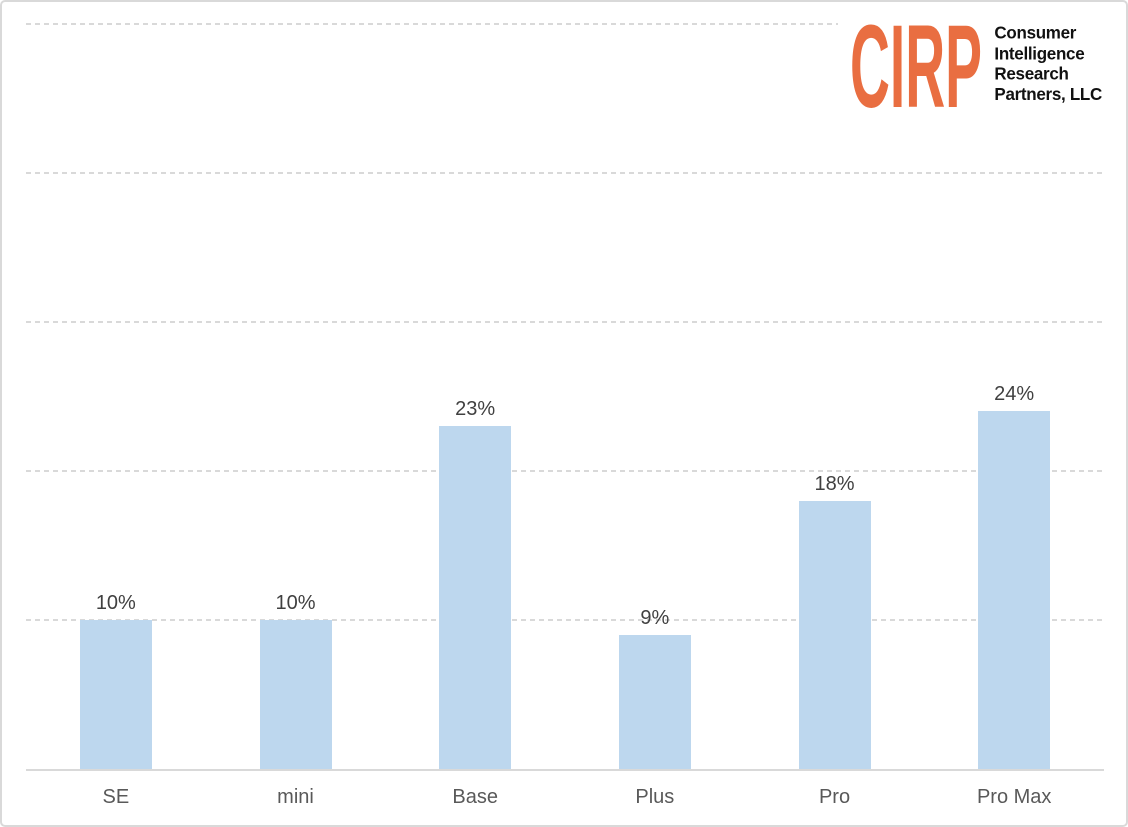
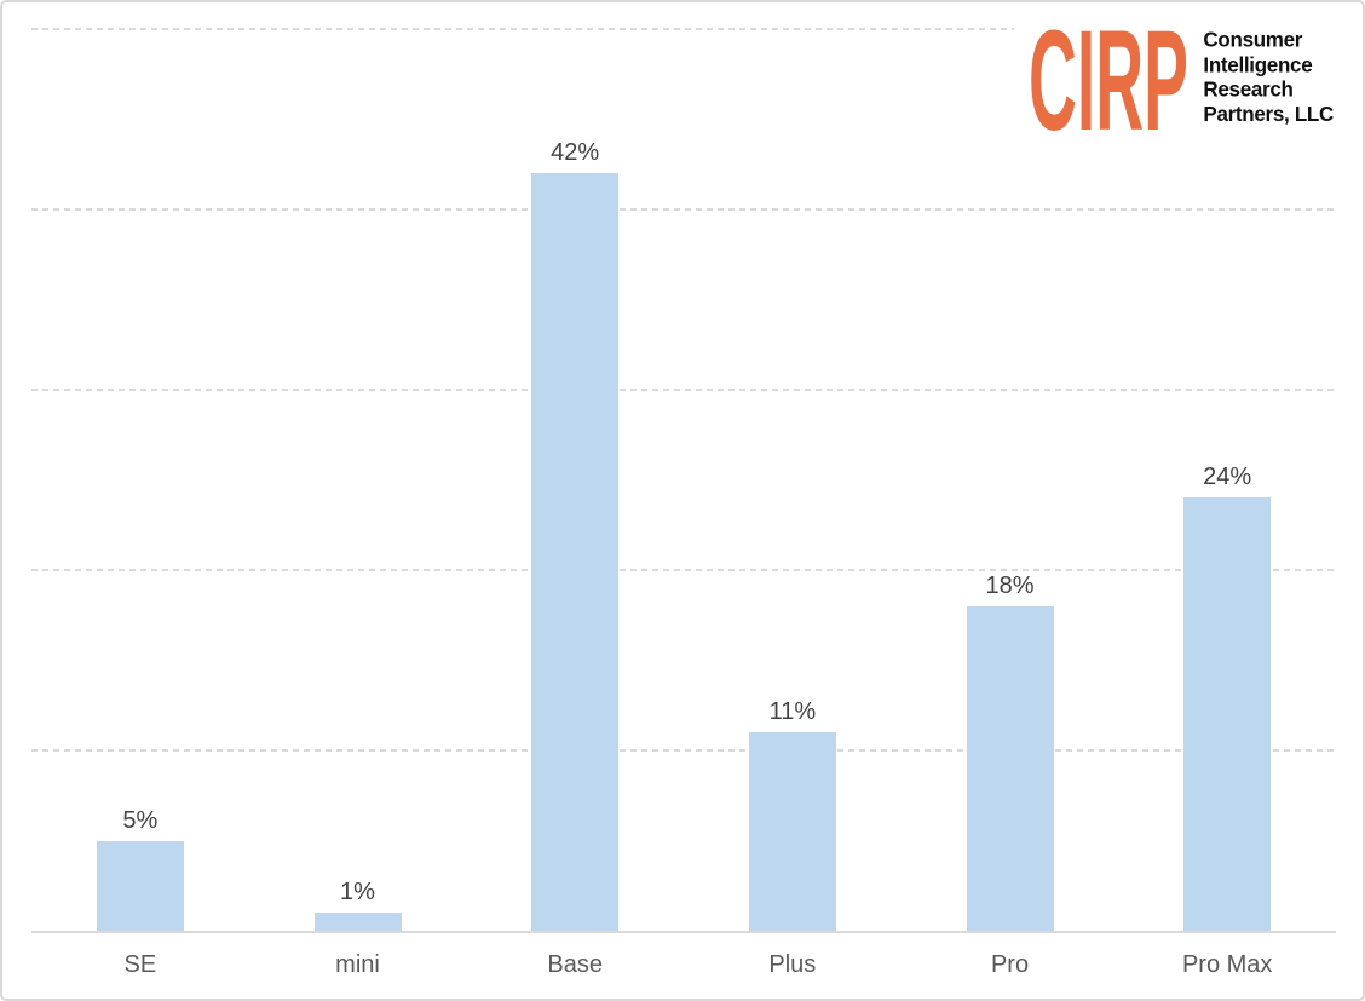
SE: 10% -> 5%
mini: 10% -> 1%
Base: 23% -> 42%
Plus: 9% -> 11%
